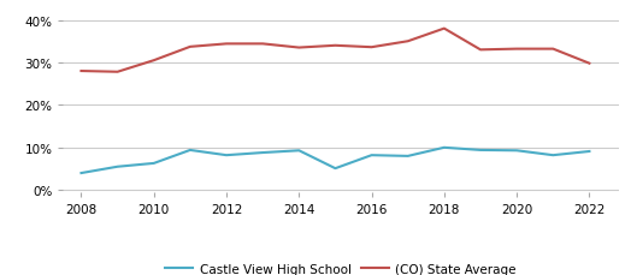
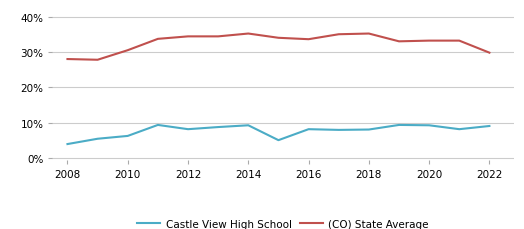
(CO) State Average/2014: 33.5% -> 35.2%
Castle View High School/2018: 10.0% -> 8.1%
(CO) State Average/2018: 38.0% -> 35.2%
